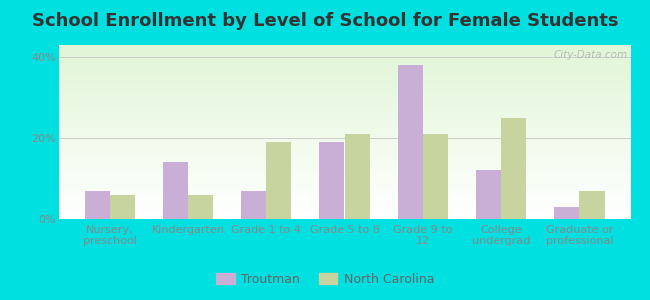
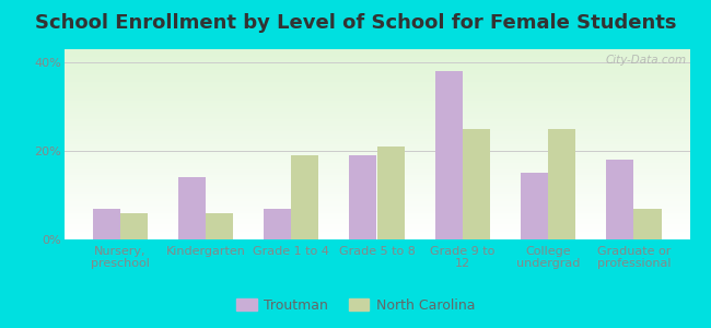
North Carolina/Grade 9 to 12: 21% -> 25%
Troutman/College undergrad: 12% -> 15%
Troutman/Graduate or professional: 3% -> 18%
